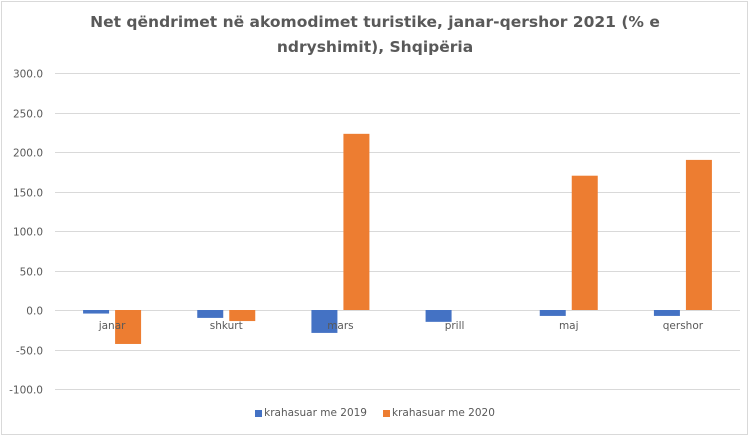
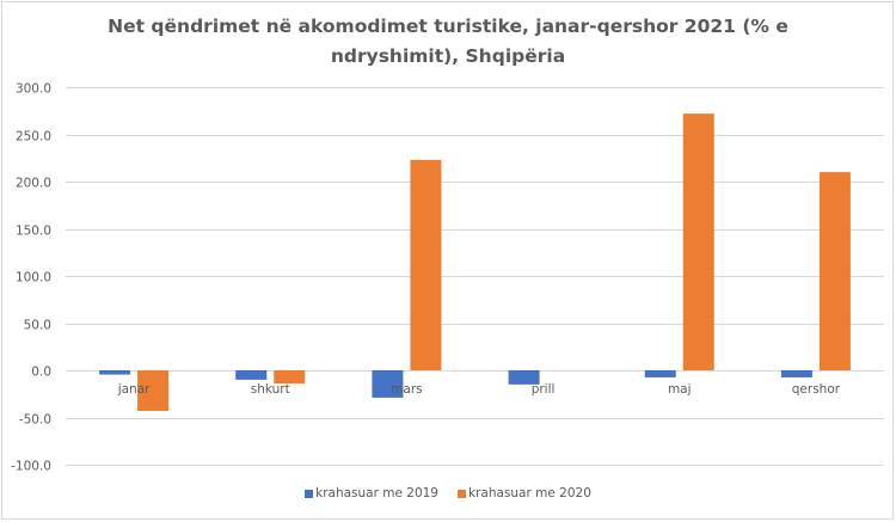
krahasuar me 2020/maj: 170 -> 270
krahasuar me 2020/qershor: 190 -> 210
